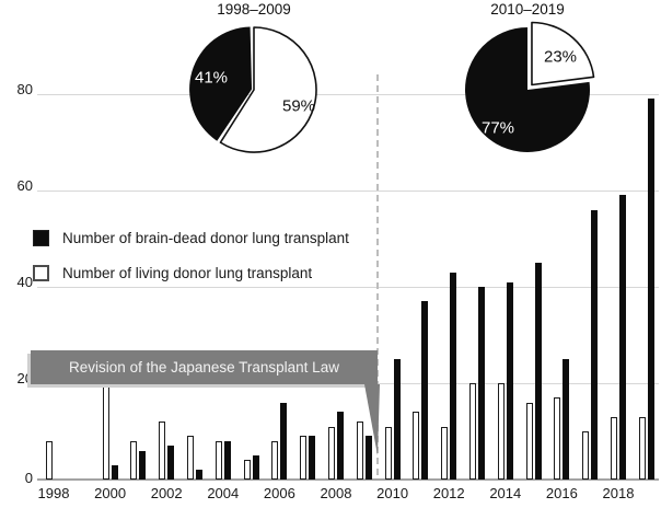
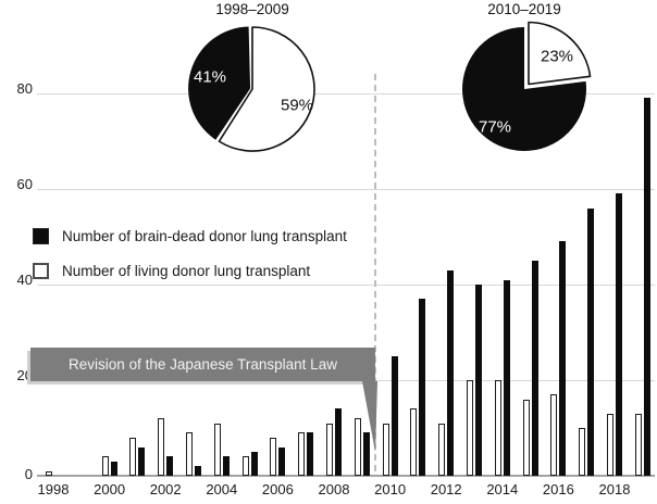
Number of living donor lung transplant/1998: 8 -> 1
Number of living donor lung transplant/2000: 25 -> 4
Number of brain-dead donor lung transplant/2002: 7 -> 4
Number of living donor lung transplant/2004: 8 -> 11
Number of brain-dead donor lung transplant/2004: 8 -> 4
Number of brain-dead donor lung transplant/2006: 16 -> 6
Number of brain-dead donor lung transplant/2016: 25 -> 49
